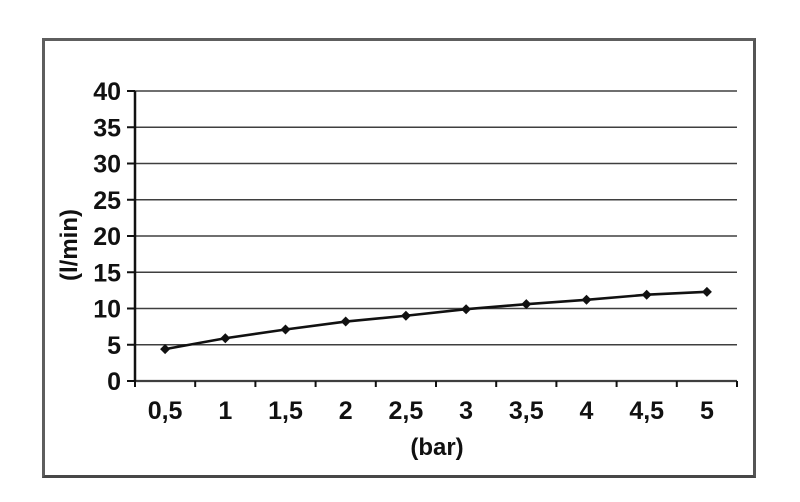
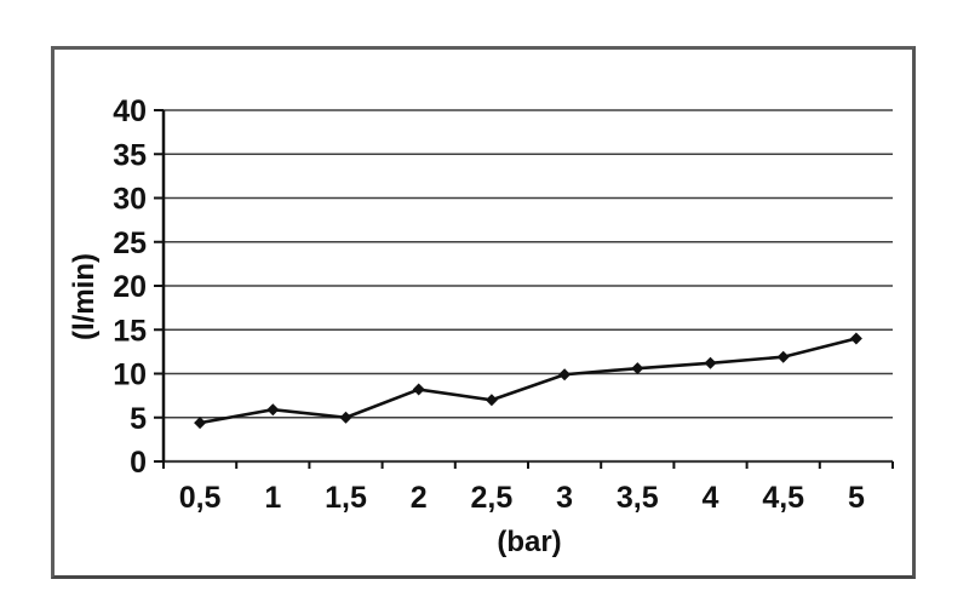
1,5: 7 -> 5
2,5: 9 -> 7
5: 12 -> 14
